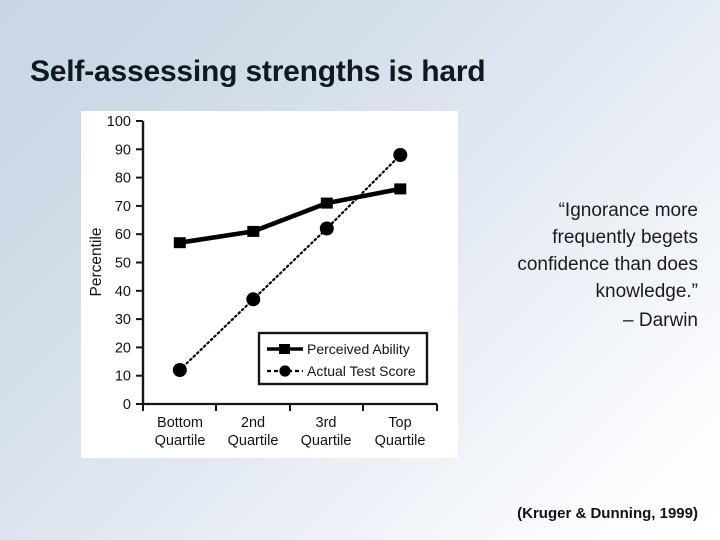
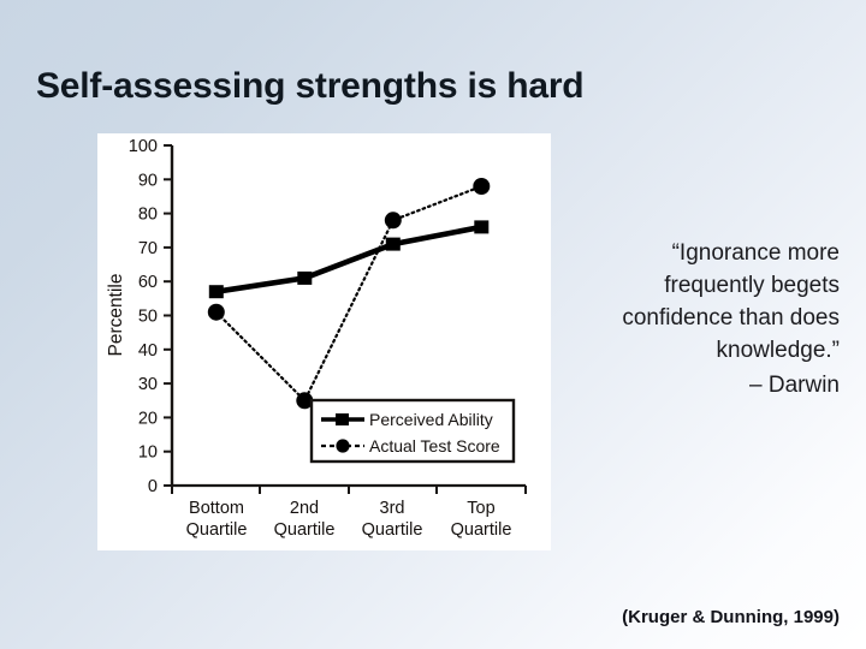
Actual Test Score/Bottom Quartile: 12 -> 51
Actual Test Score/2nd Quartile: 37 -> 25
Actual Test Score/3rd Quartile: 62 -> 78
